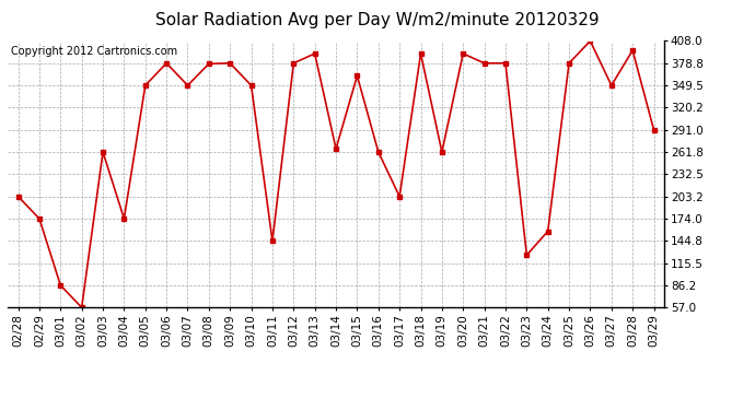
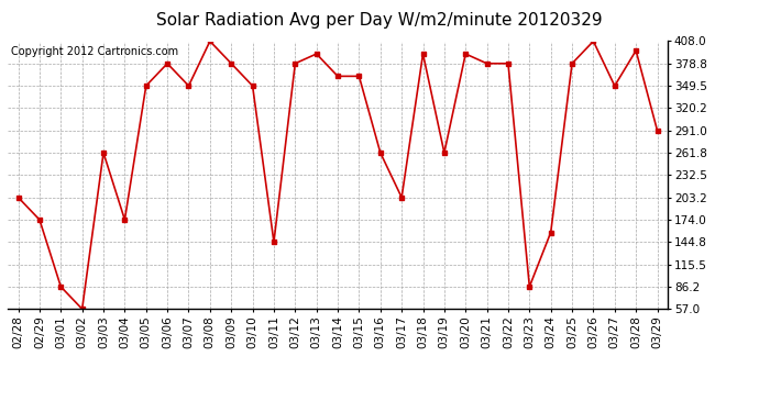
03/08: 378 -> 408
03/14: 266 -> 362
03/23: 126 -> 86
